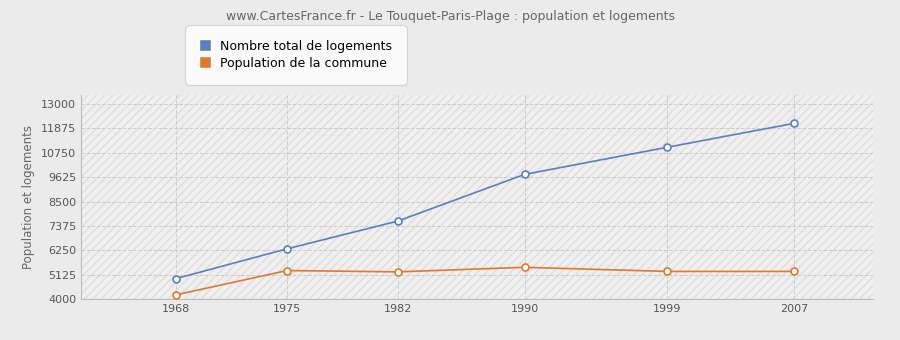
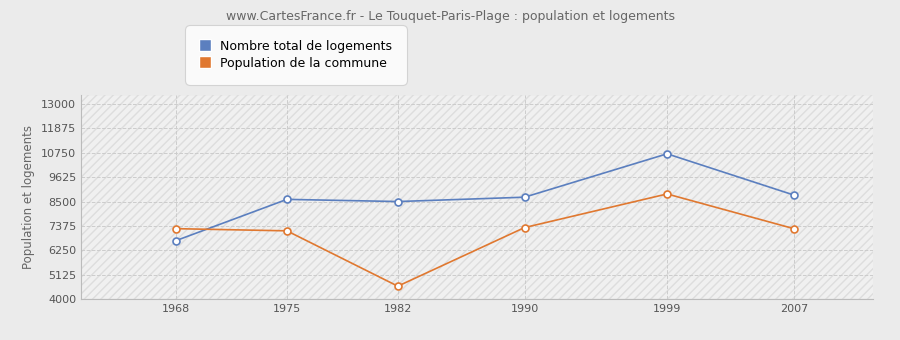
Nombre total de logements/1968: 4950 -> 6700
Population de la commune/1968: 4200 -> 7250
Nombre total de logements/1975: 6320 -> 8600
Population de la commune/1975: 5320 -> 7150
Nombre total de logements/1982: 7600 -> 8500
Population de la commune/1982: 5260 -> 4600
Nombre total de logements/1990: 9750 -> 8700
Population de la commune/1990: 5470 -> 7300
Nombre total de logements/1999: 11000 -> 10700
Population de la commune/1999: 5280 -> 8850
Nombre total de logements/2007: 12100 -> 8800
Population de la commune/2007: 5280 -> 7250
